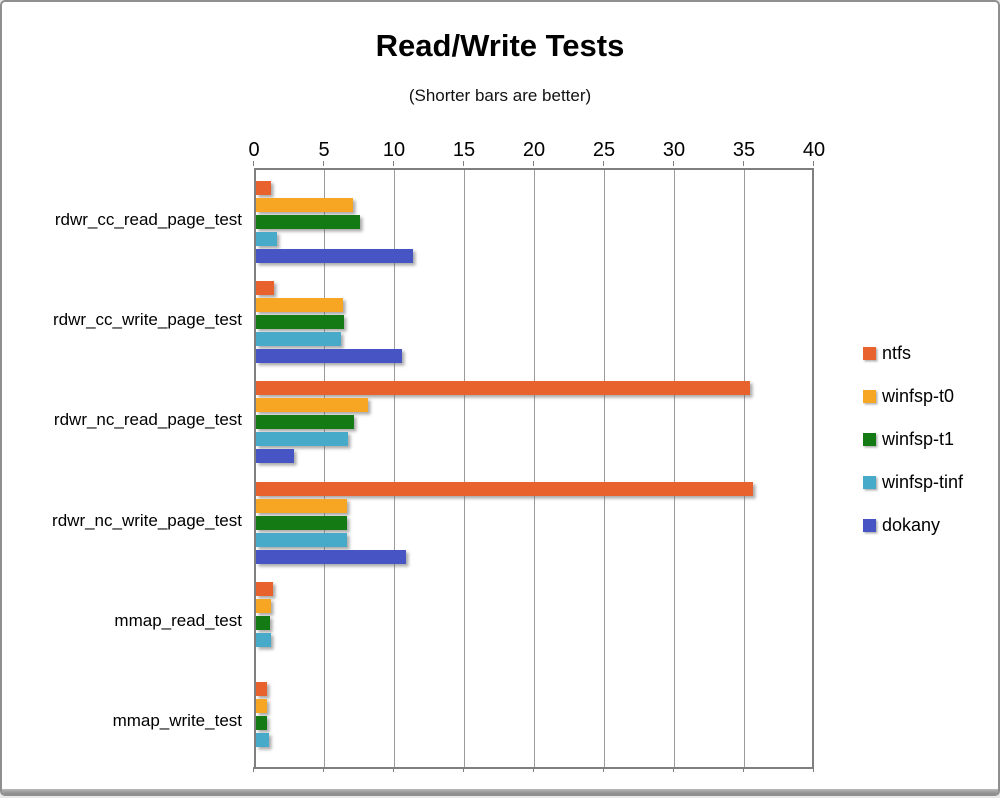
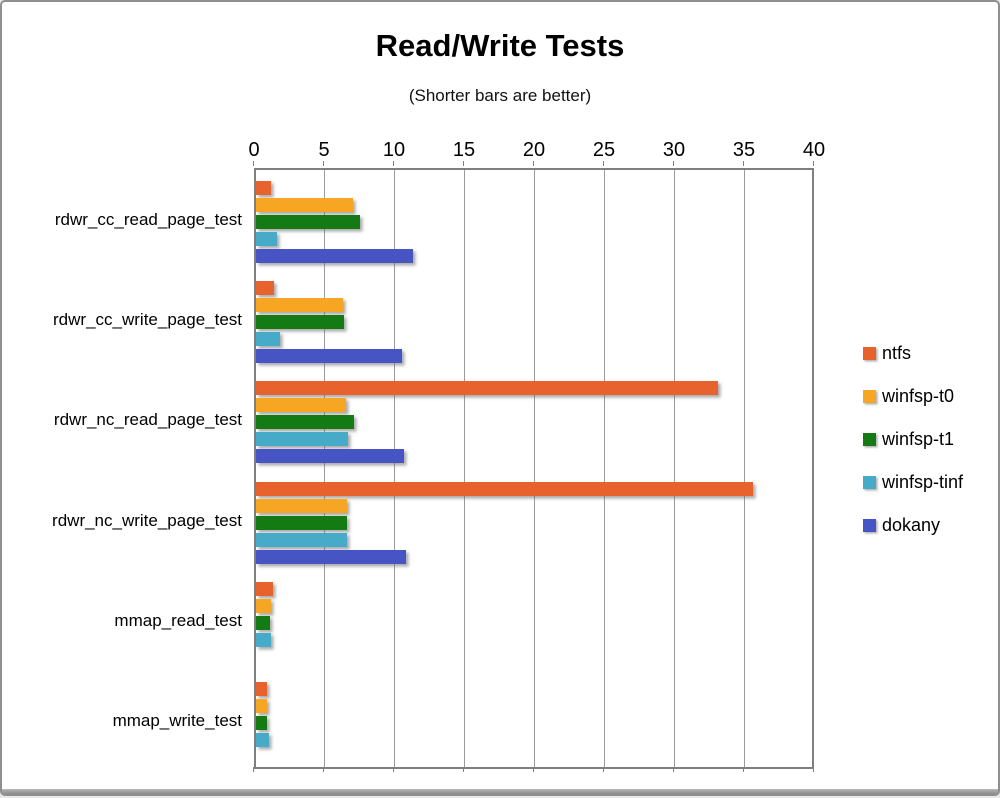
winfsp-tinf/rdwr_cc_write_page_test: 6.1 -> 1.7
ntfs/rdwr_nc_read_page_test: 35.3 -> 33.0
winfsp-t0/rdwr_nc_read_page_test: 8.0 -> 6.4
dokany/rdwr_nc_read_page_test: 2.7 -> 10.6
